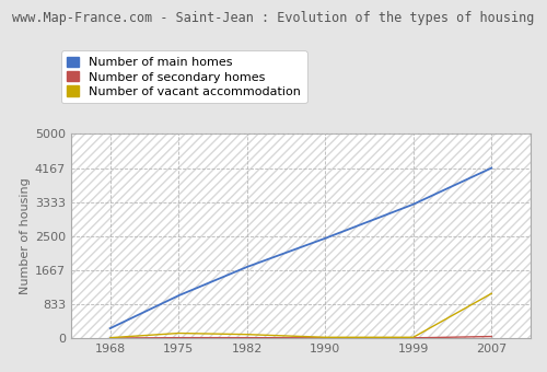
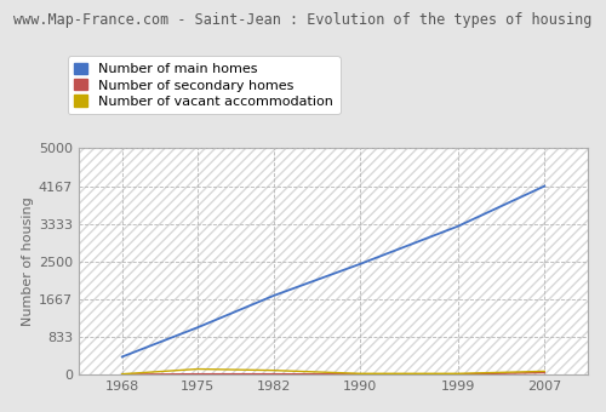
Number of main homes/1968: 250 -> 400
Number of vacant accommodation/2007: 1100 -> 80
